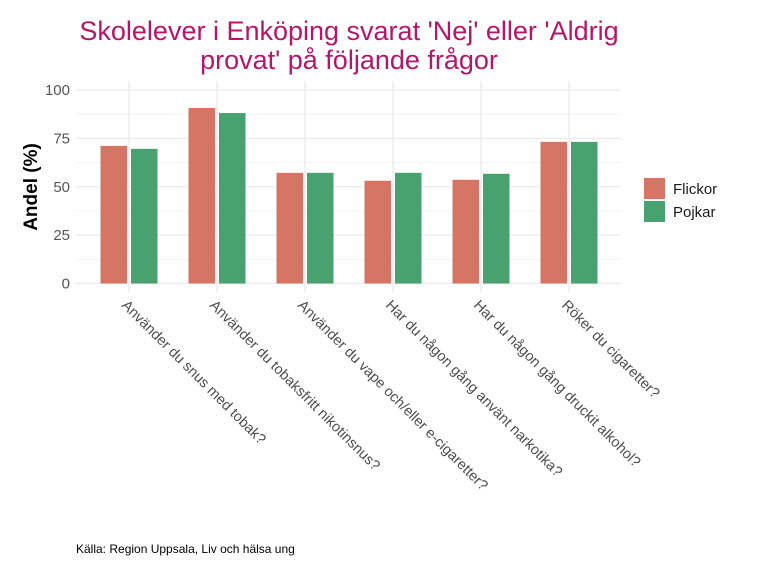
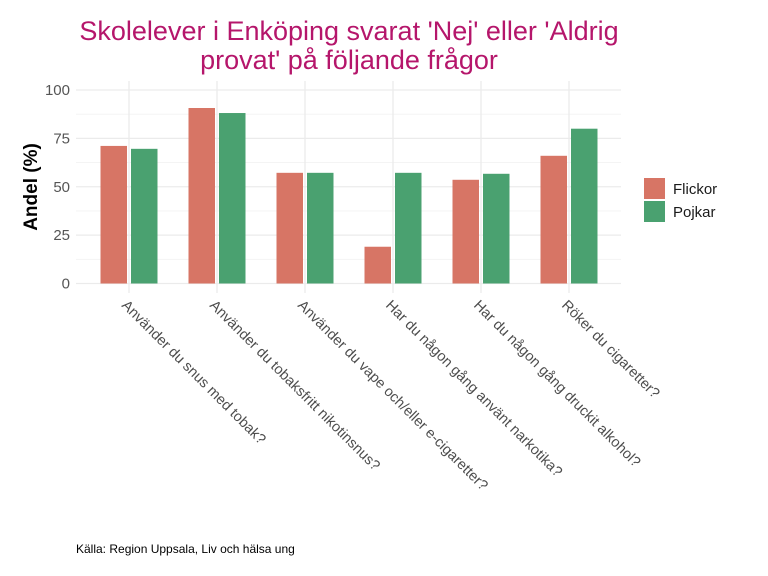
Flickor/Har du någon gång använt narkotika?: 53 -> 19
Flickor/Röker du cigaretter?: 73 -> 66
Pojkar/Röker du cigaretter?: 73 -> 80
